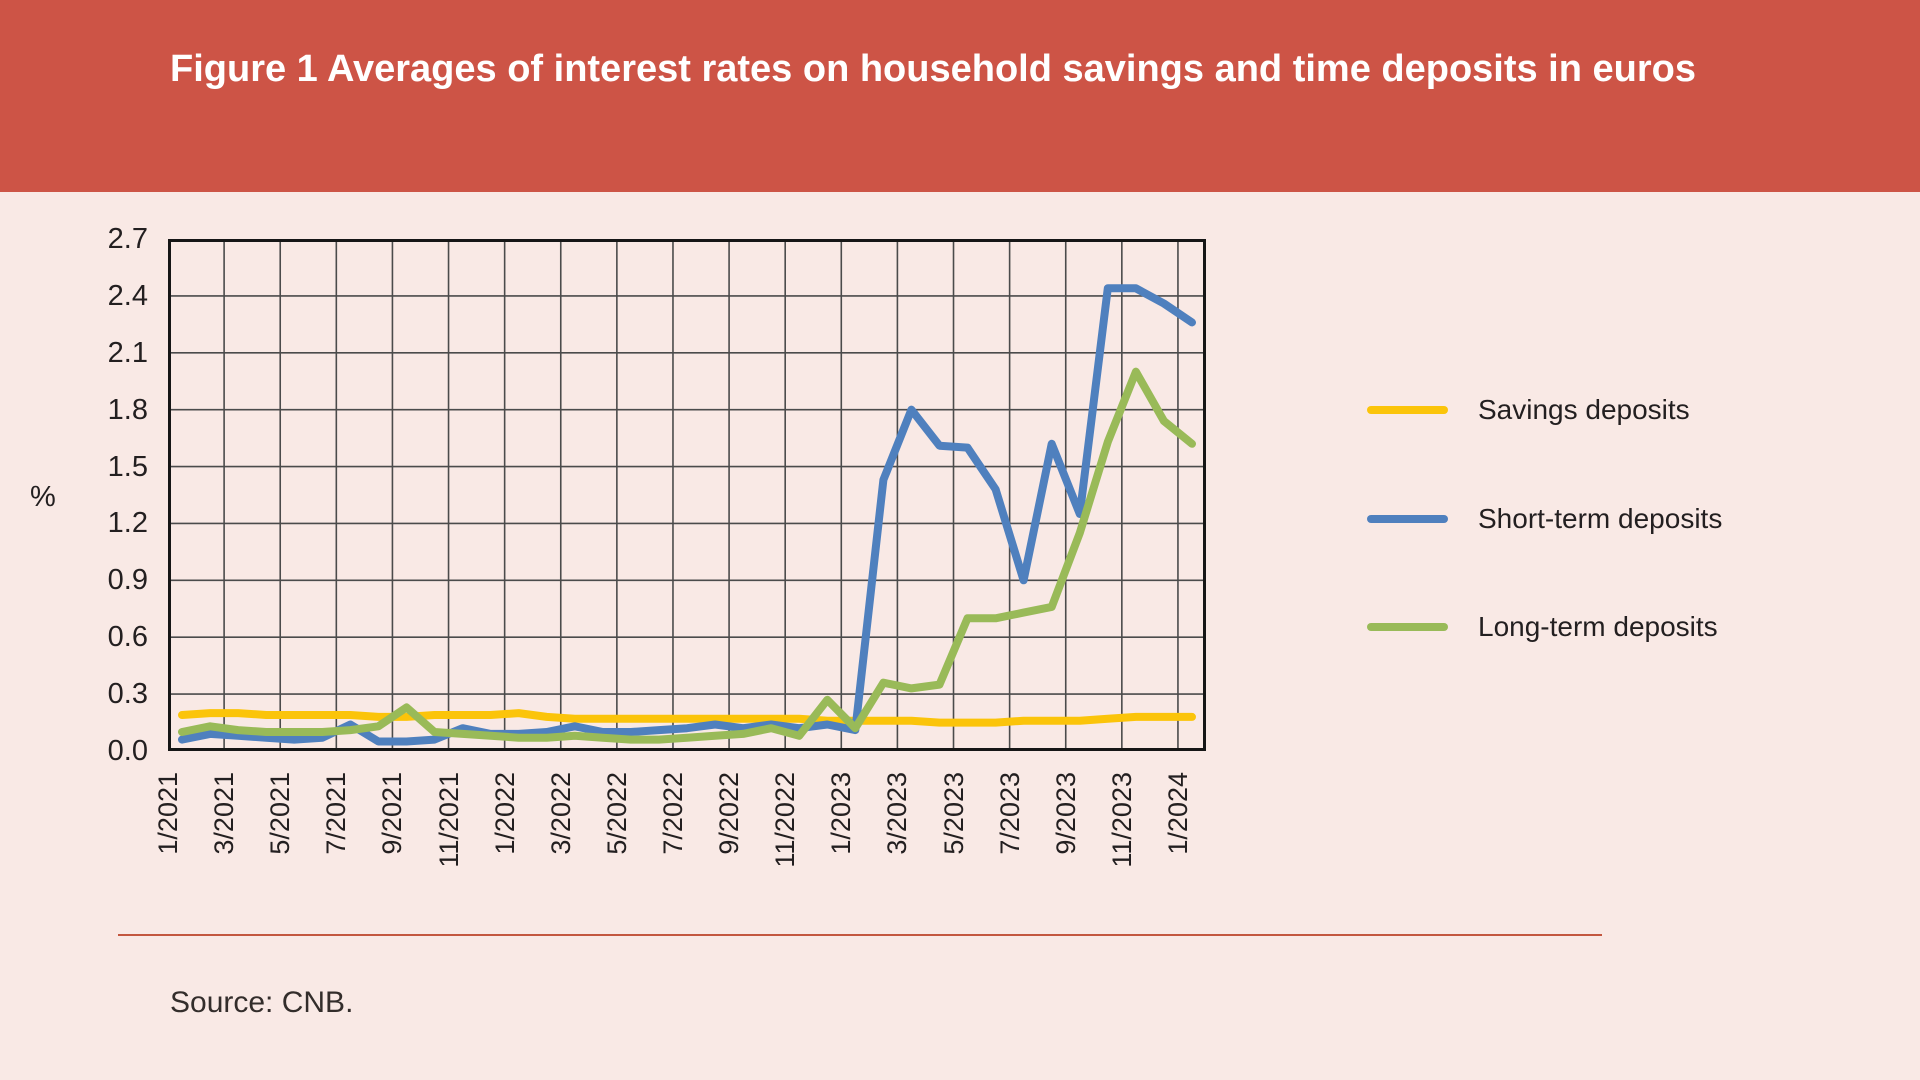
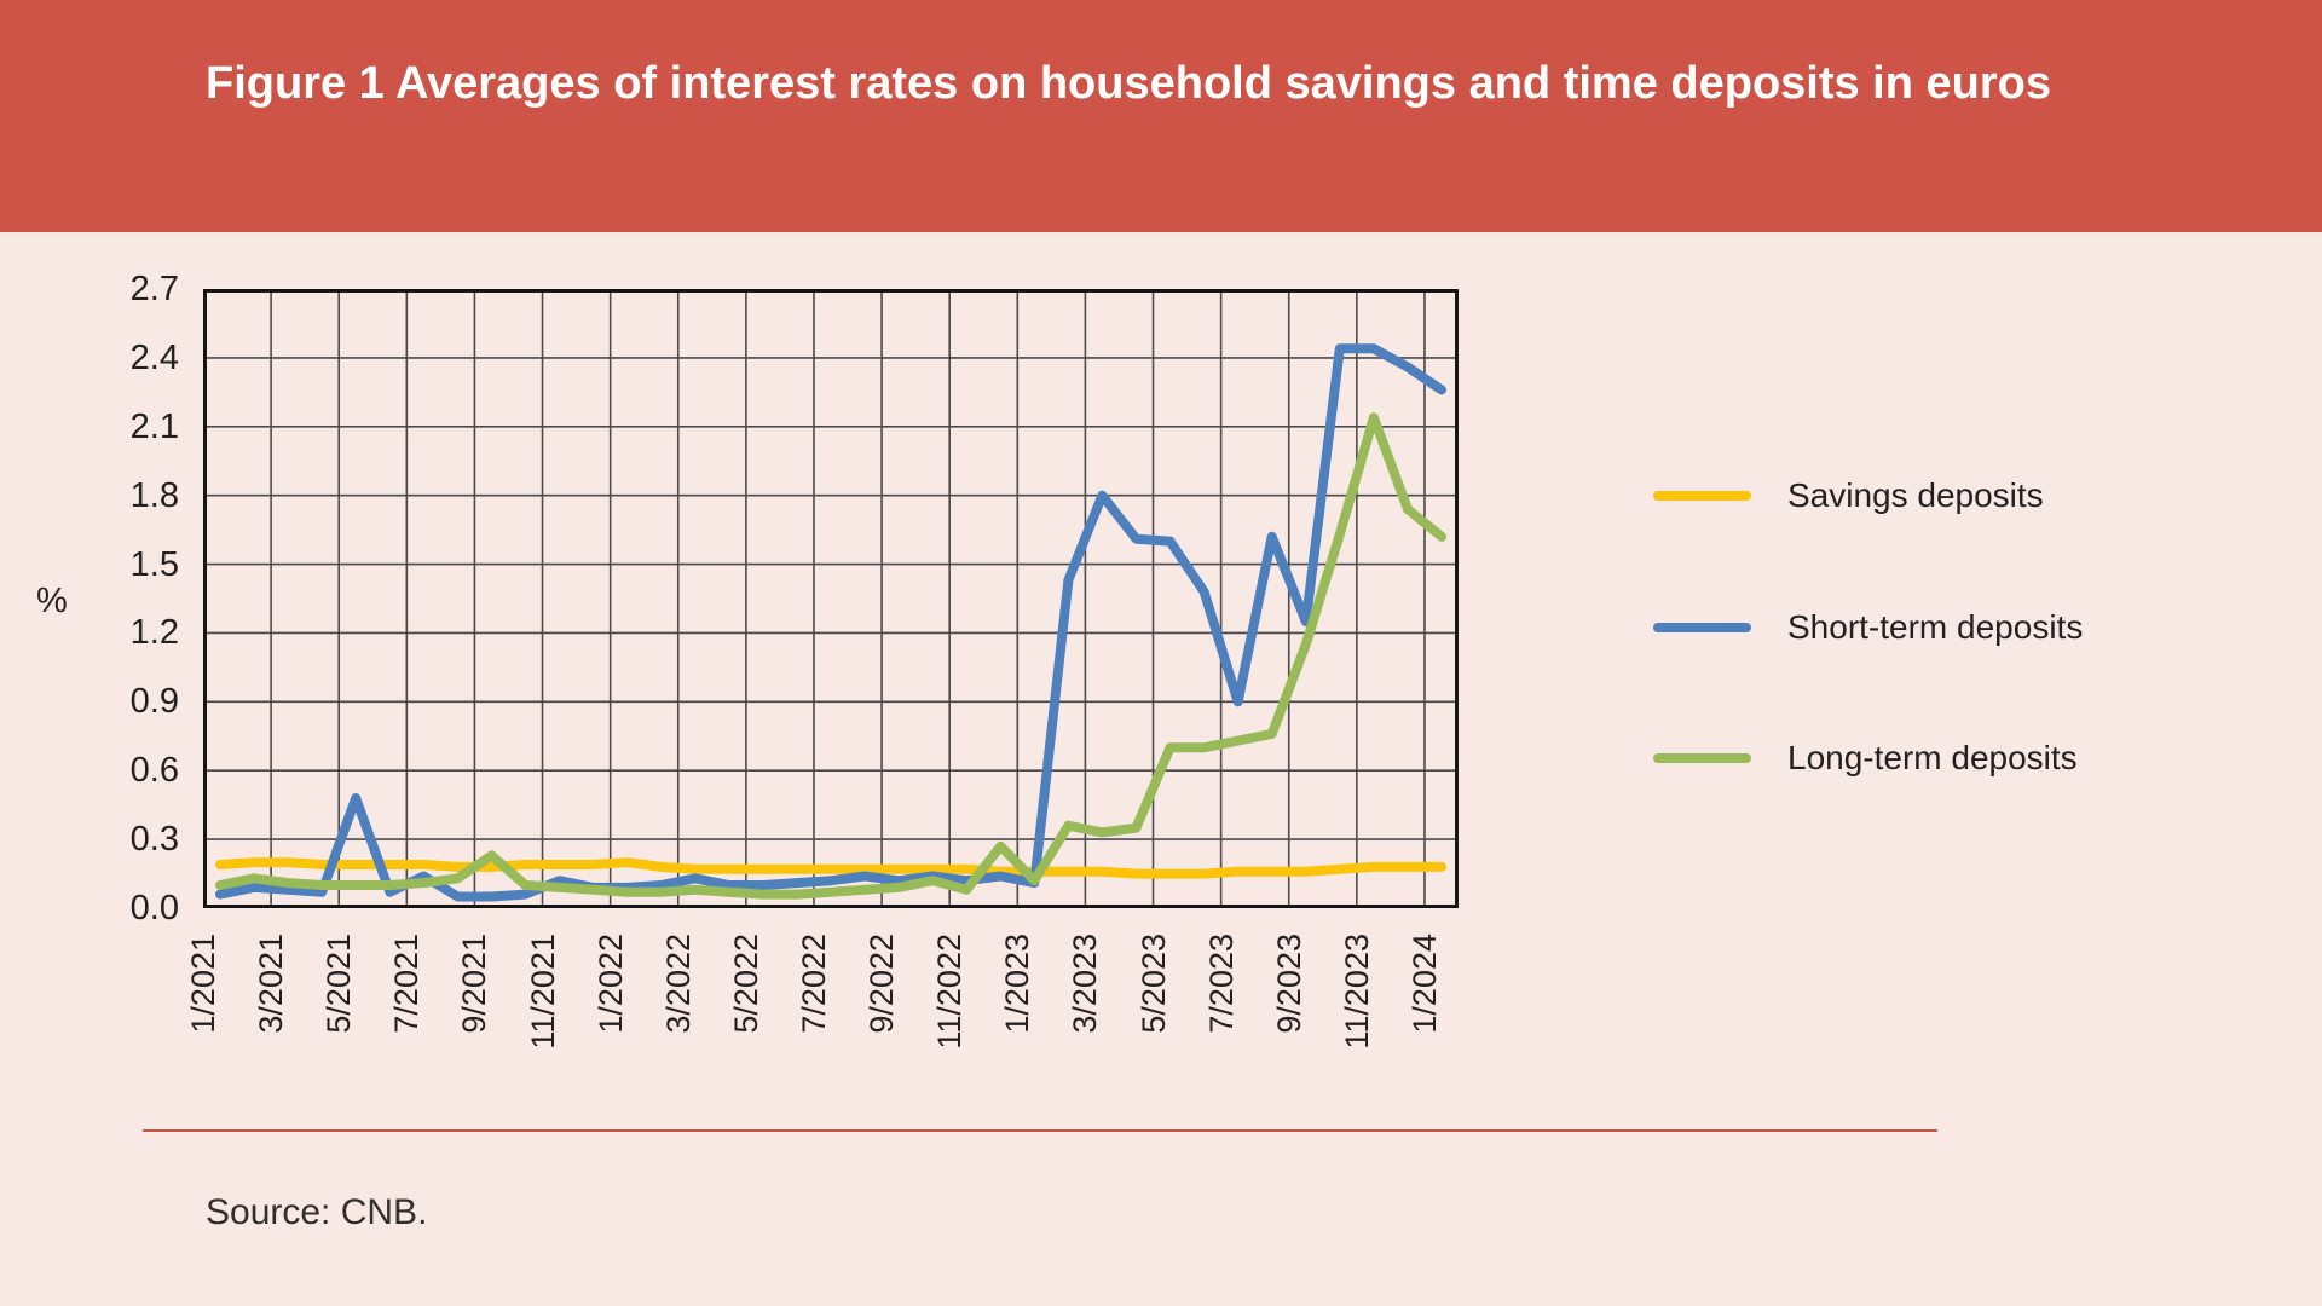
Short-term deposits/5/2021: 0.06 -> 0.48
Long-term deposits/11/2023: 2.00 -> 2.14
